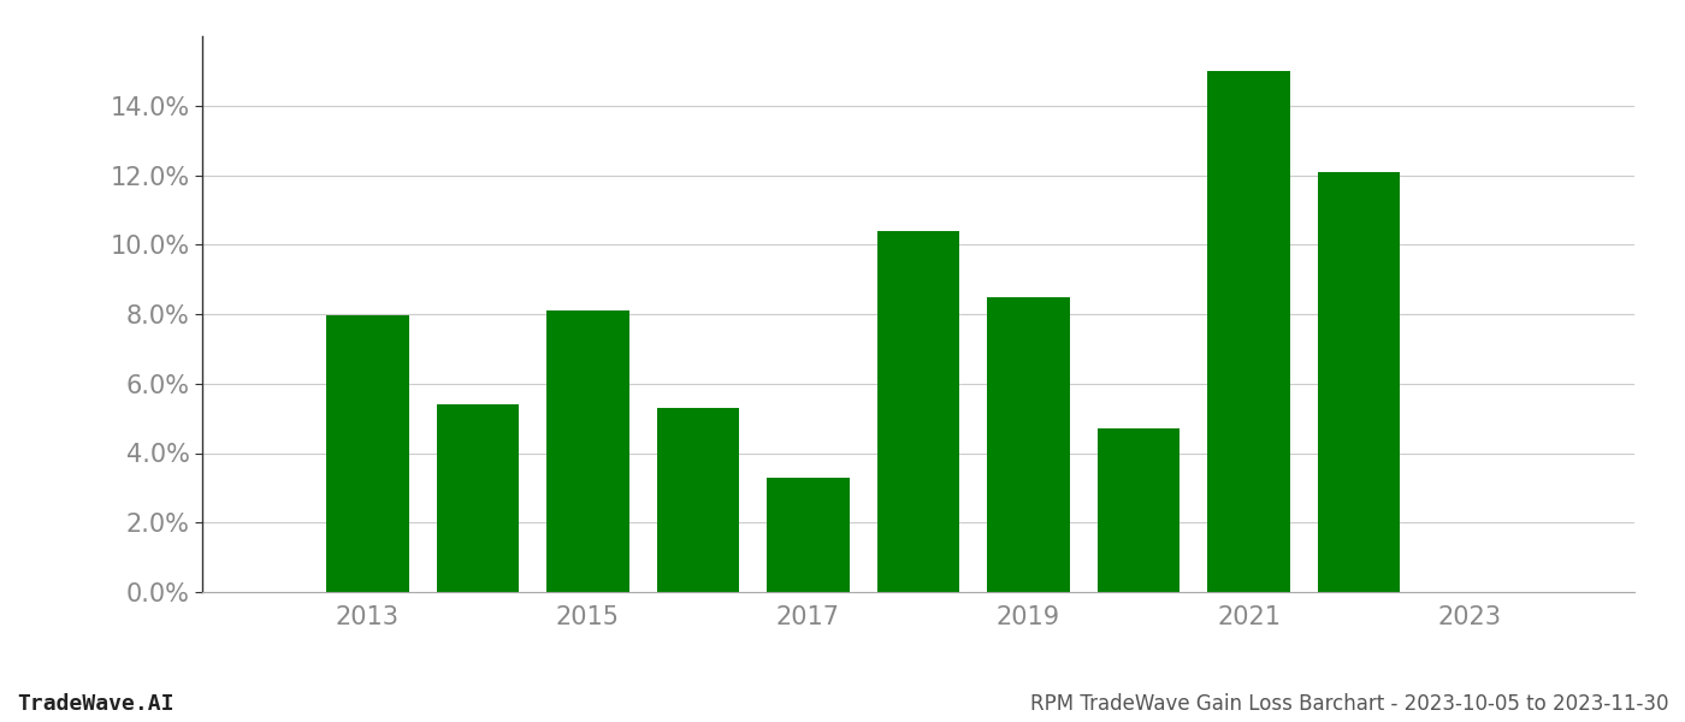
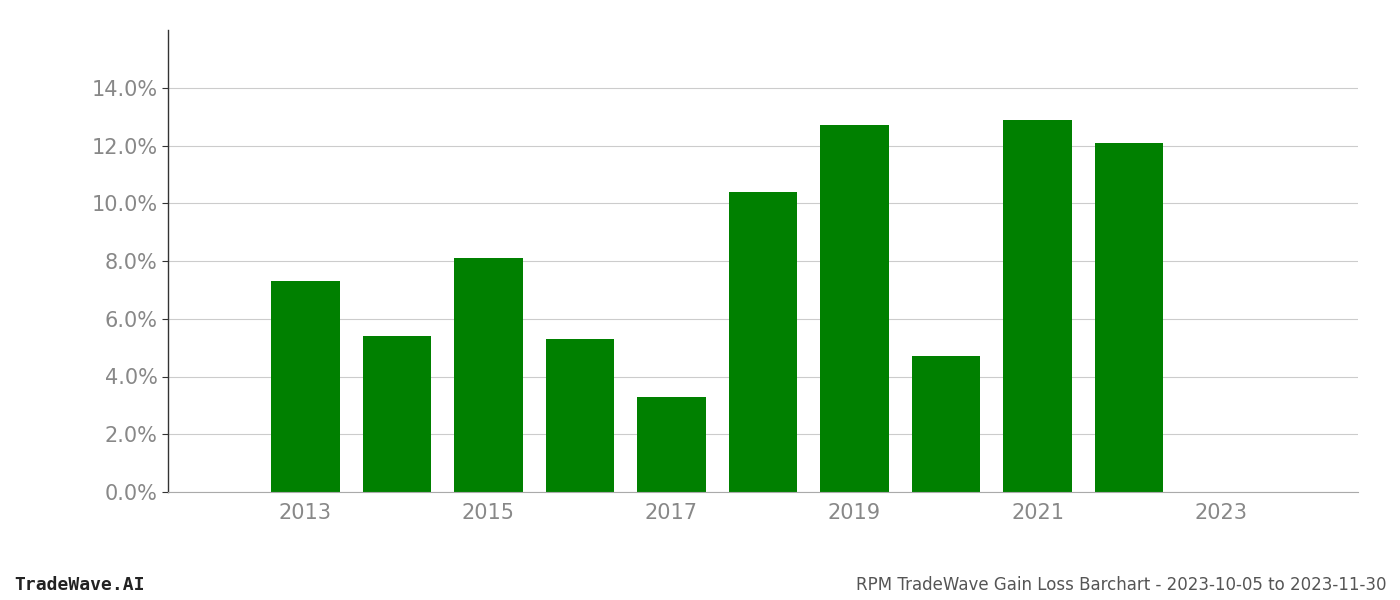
2013: 7.95% -> 7.30%
2019: 8.50% -> 12.70%
2021: 15.00% -> 12.90%
